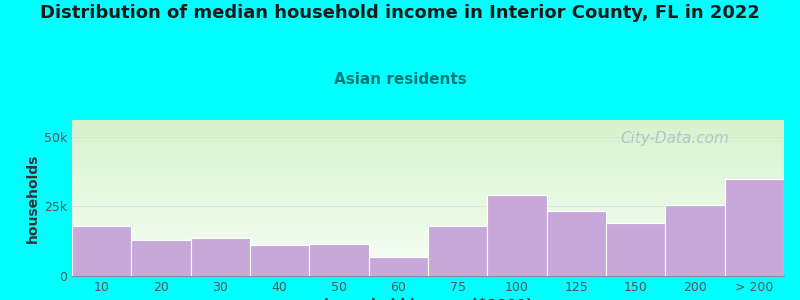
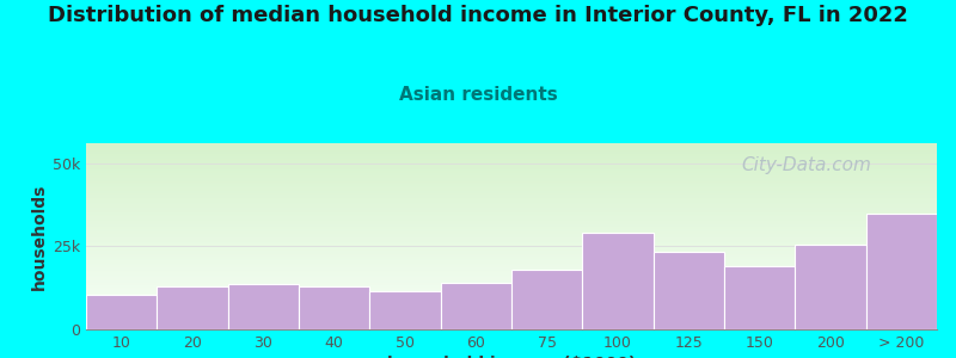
10: 18.0k -> 10.5k
40: 11.0k -> 13.0k
60: 7.0k -> 14.0k
